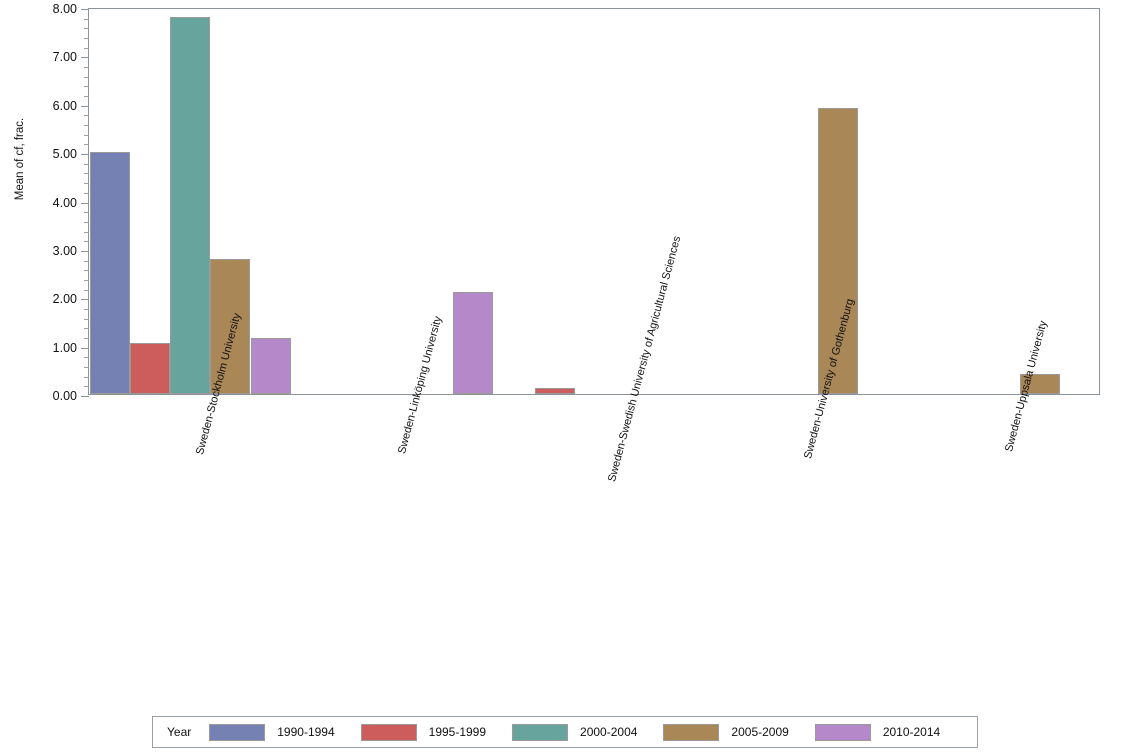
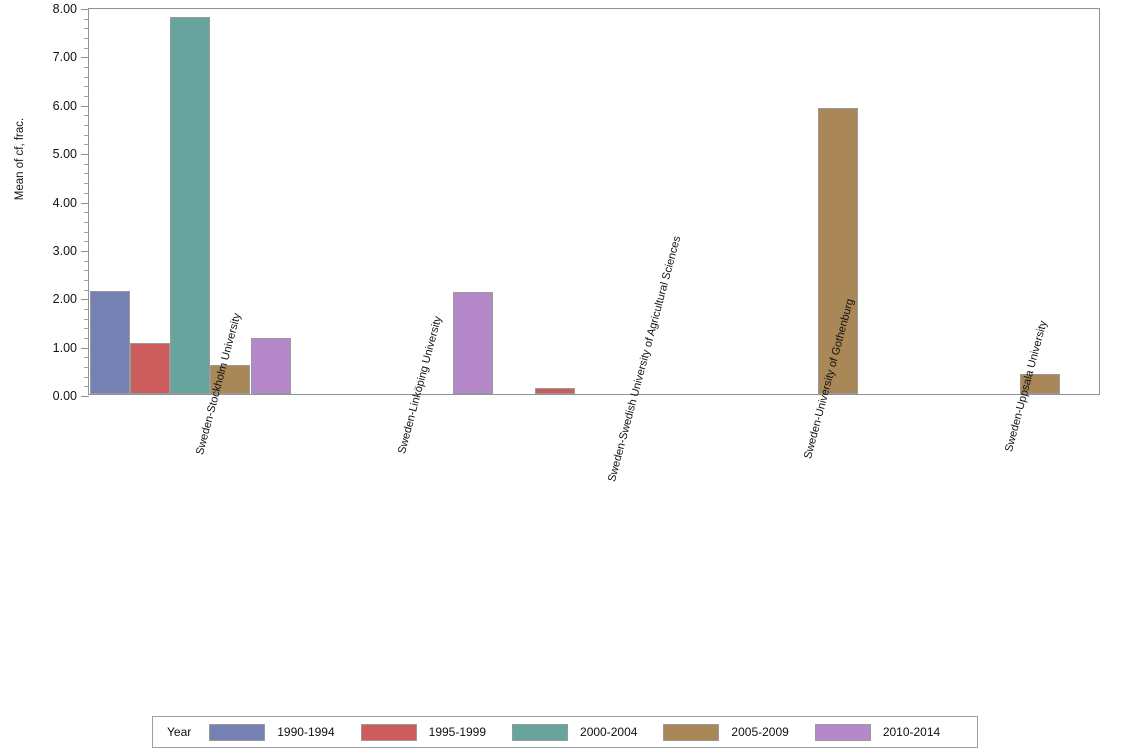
1990-1994/Sweden-Stockholm University: 5.0 -> 2.1
2005-2009/Sweden-Stockholm University: 2.8 -> 0.6
